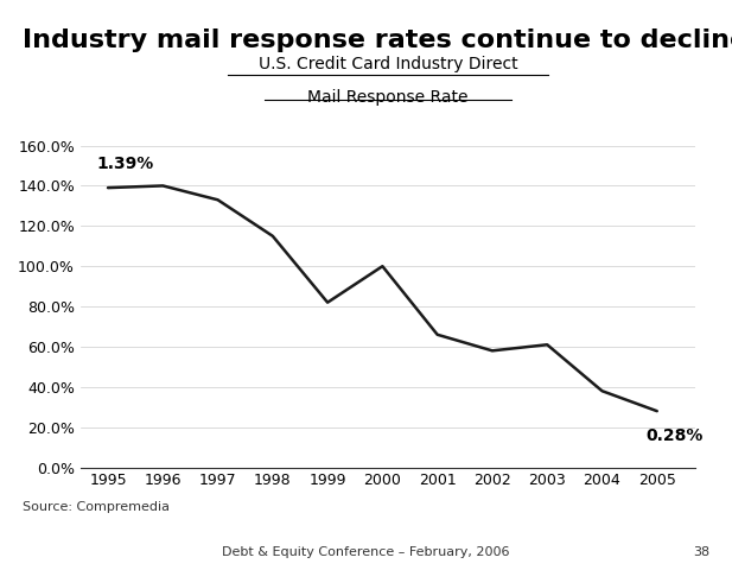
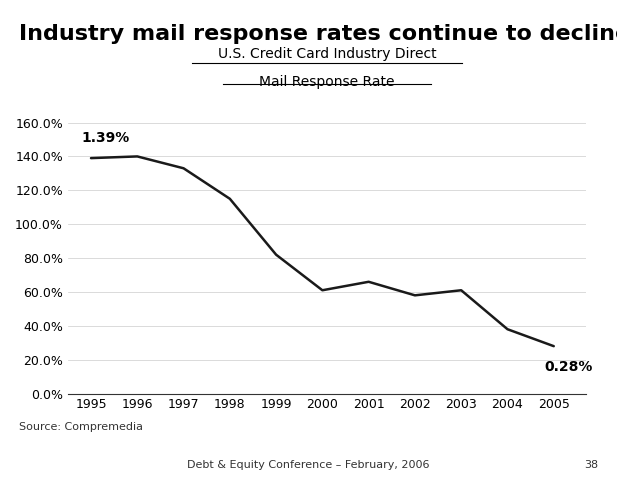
2000: 100% -> 61%
